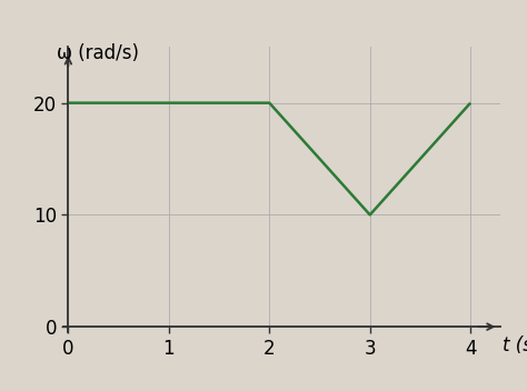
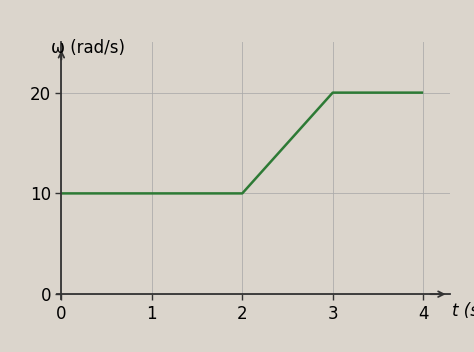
0: 20 -> 10
2: 20 -> 10
3: 10 -> 20
